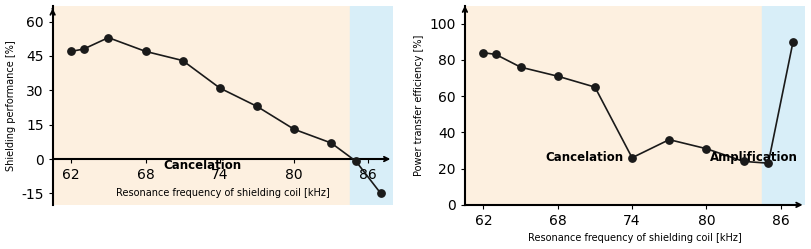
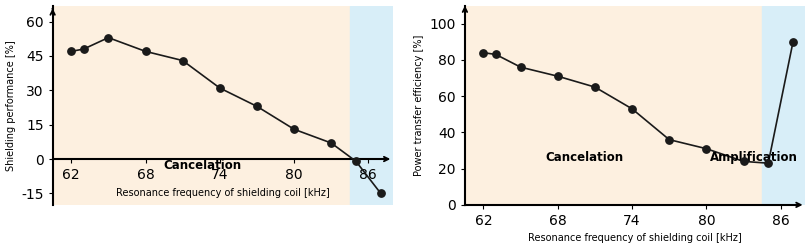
74: 26 -> 53
